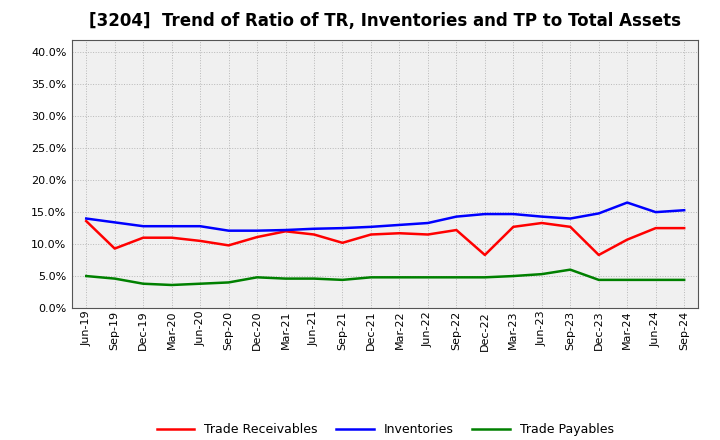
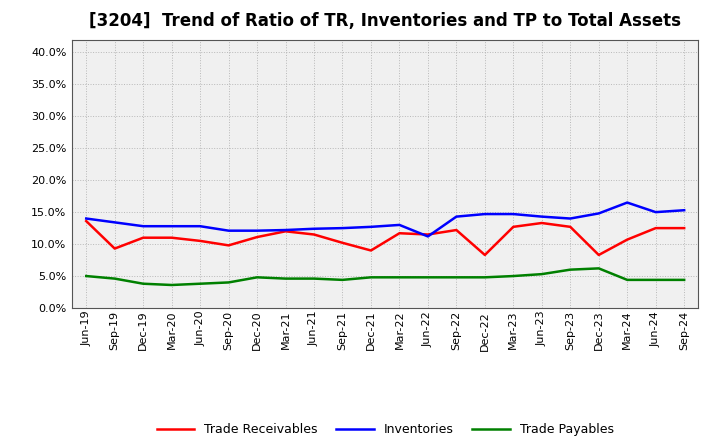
Trade Receivables/Dec-21: 11.5% -> 9.0%
Inventories/Jun-22: 13.3% -> 11.2%
Trade Payables/Dec-23: 4.4% -> 6.2%
